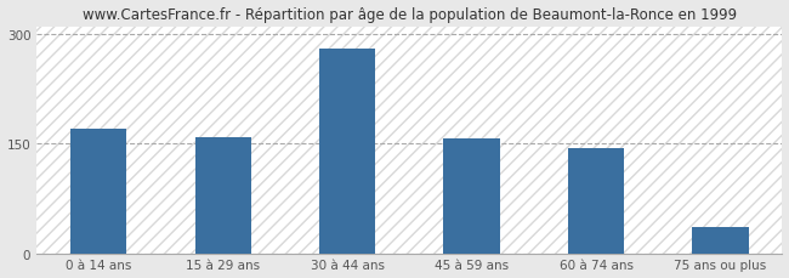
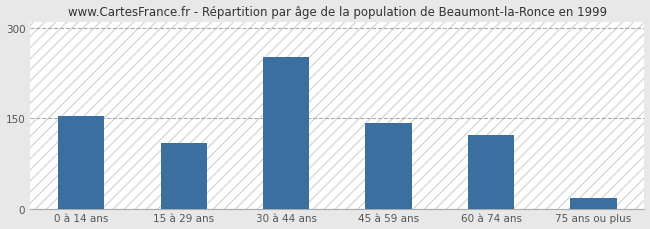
0 à 14 ans: 170 -> 154
15 à 29 ans: 158 -> 108
30 à 44 ans: 280 -> 252
45 à 59 ans: 156 -> 142
60 à 74 ans: 144 -> 122
75 ans ou plus: 36 -> 18
